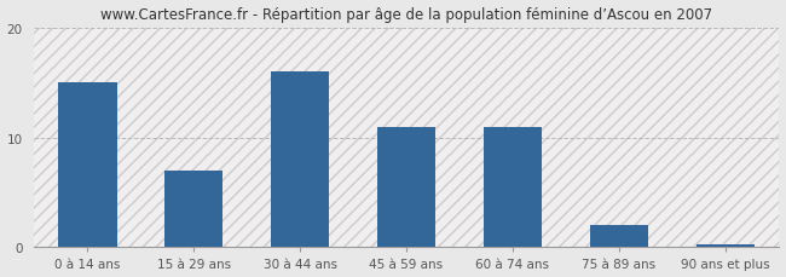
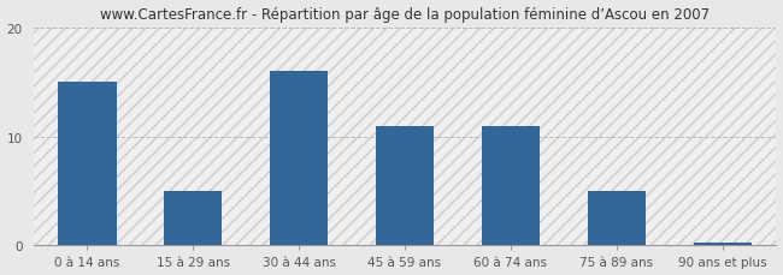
15 à 29 ans: 7.0 -> 5.0
75 à 89 ans: 2.0 -> 5.0
